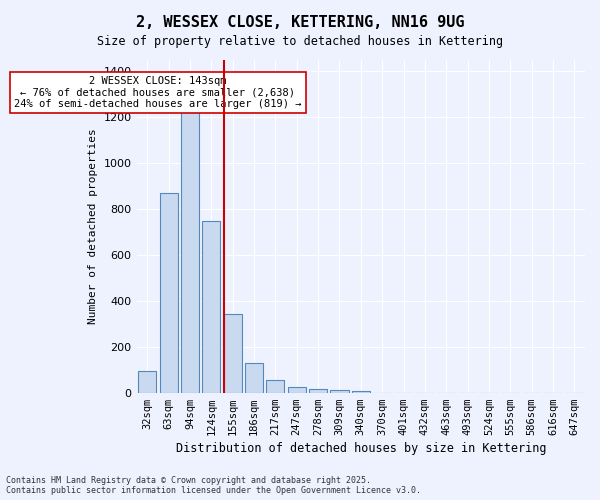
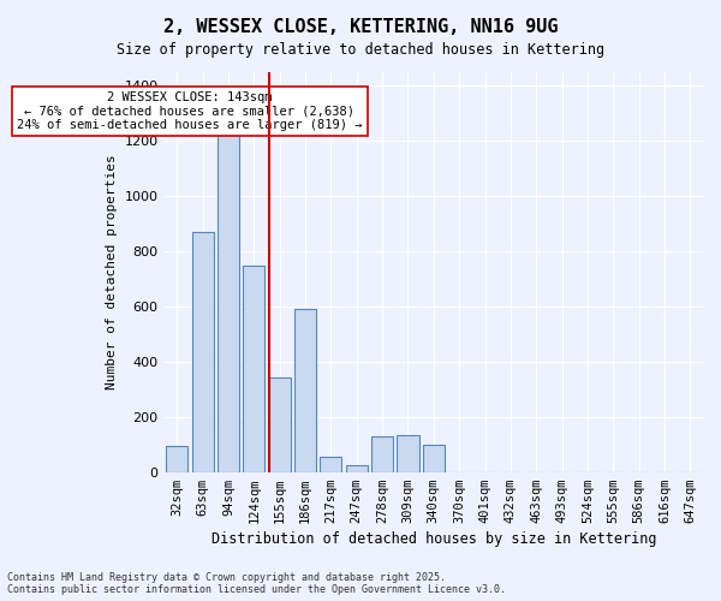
186sqm: 130 -> 590
278sqm: 18 -> 130
309sqm: 13 -> 135
340sqm: 8 -> 100
